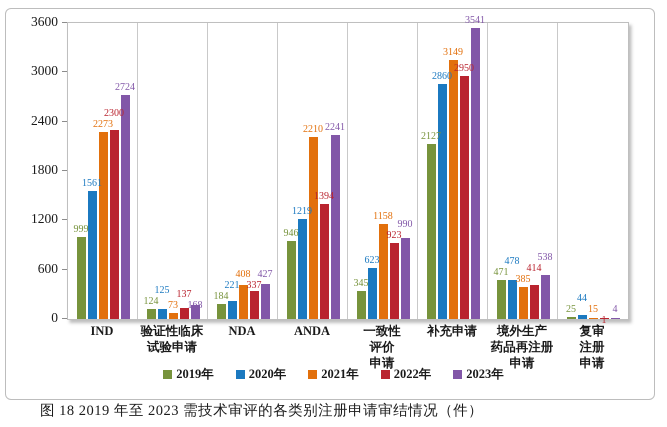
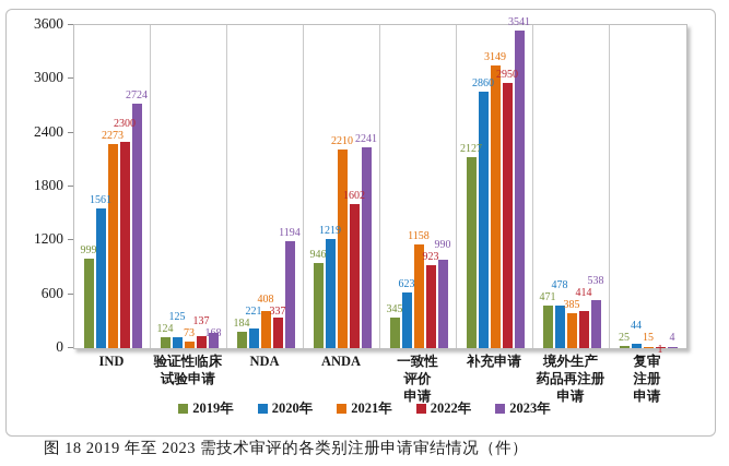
2023年/NDA: 427 -> 1194
2022年/ANDA: 1394 -> 1602
